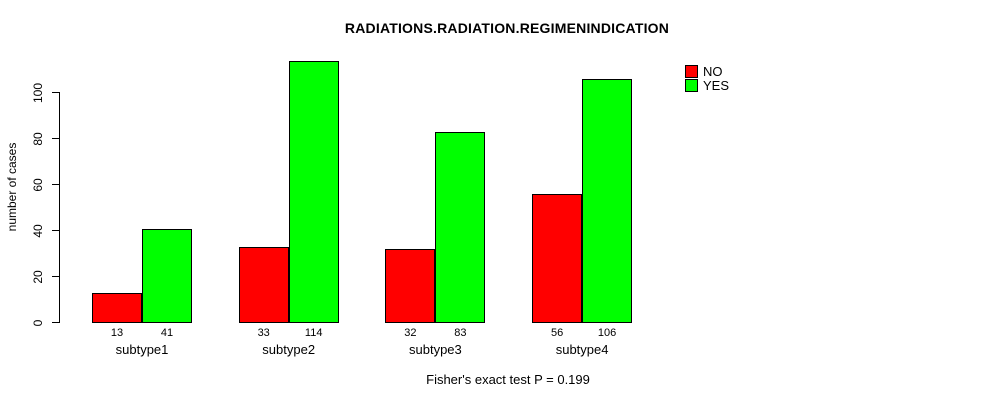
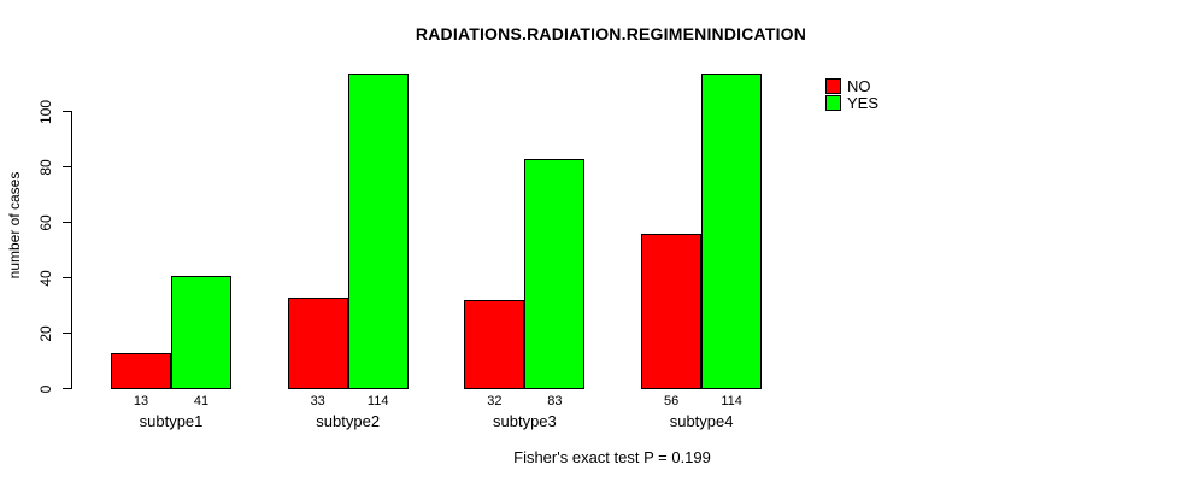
YES/subtype4: 106 -> 114
